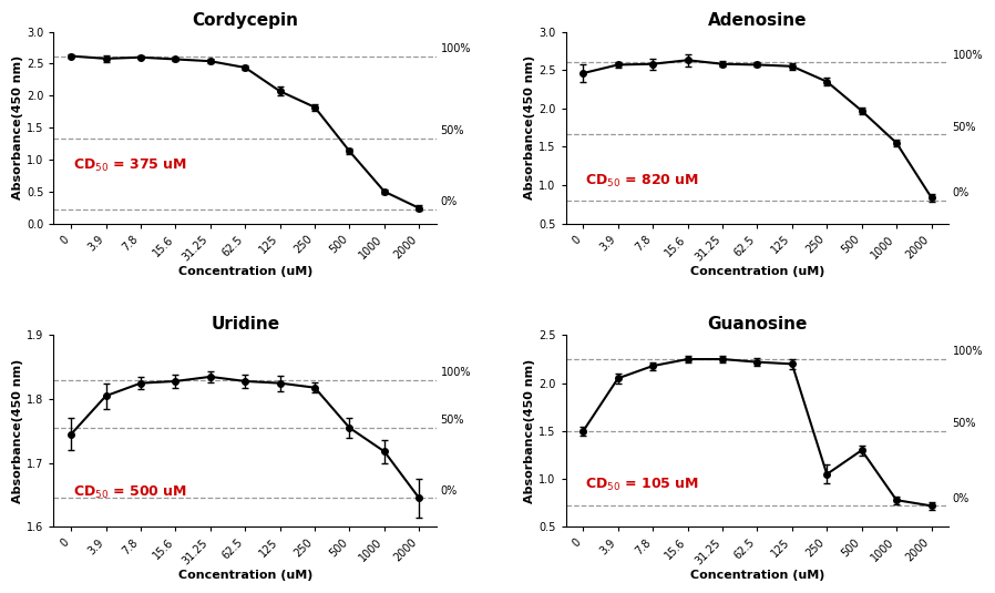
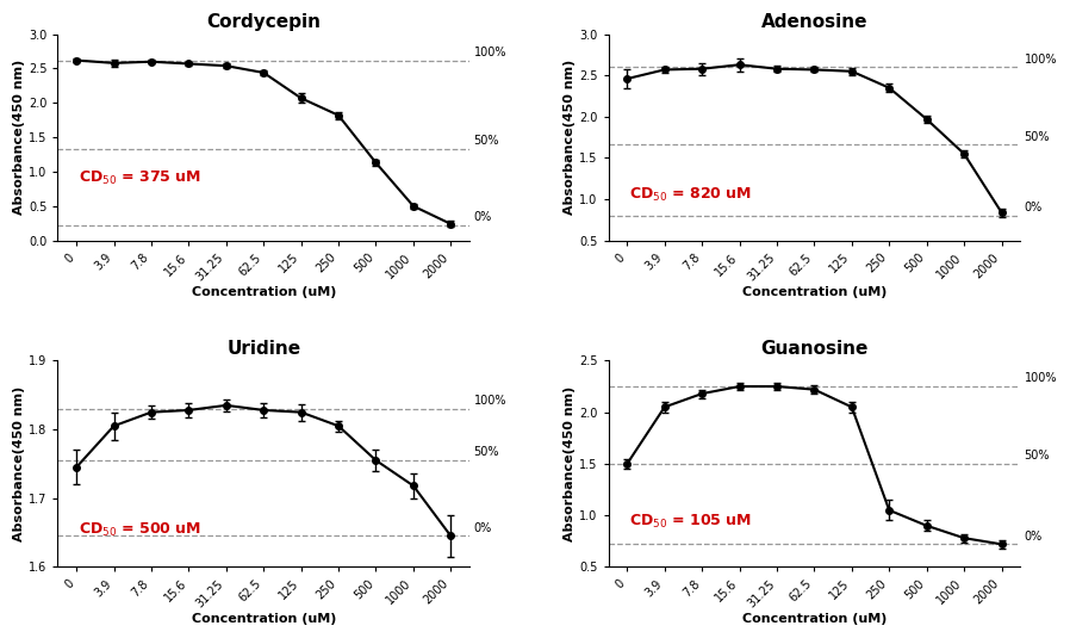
Uridine/250: 1.818 -> 1.805
Guanosine/125: 2.20 -> 2.05
Guanosine/500: 1.30 -> 0.90
